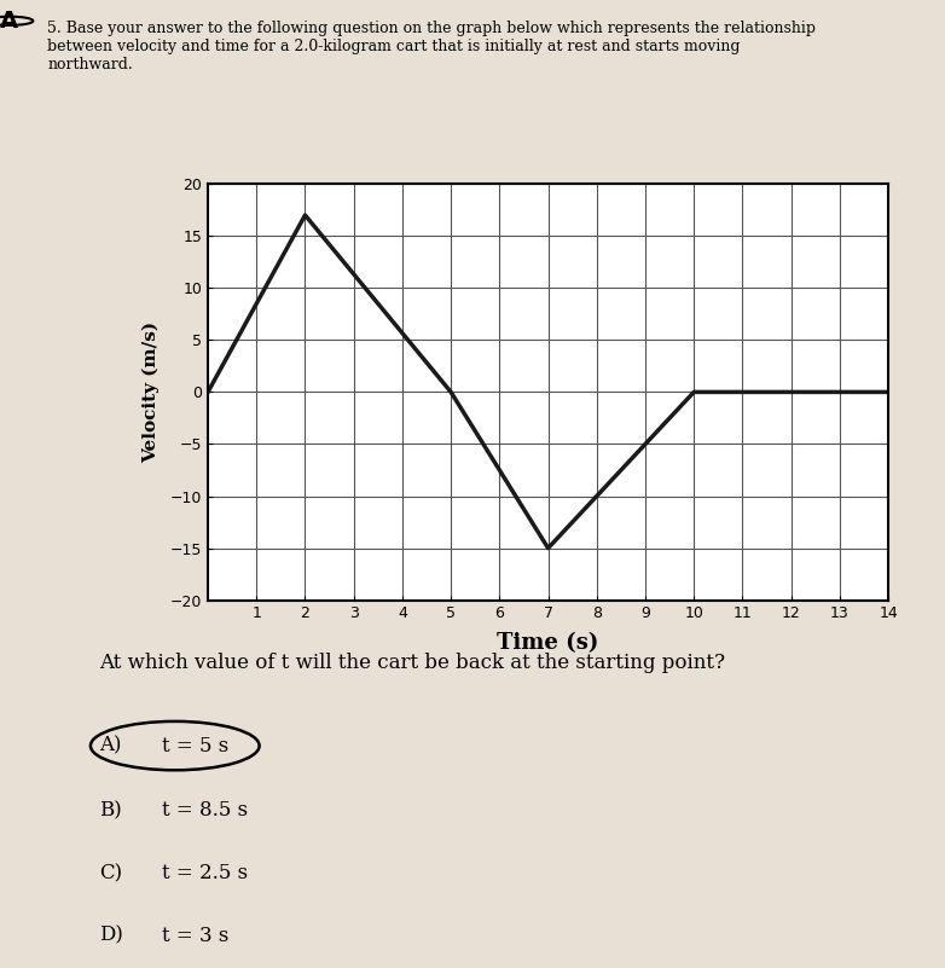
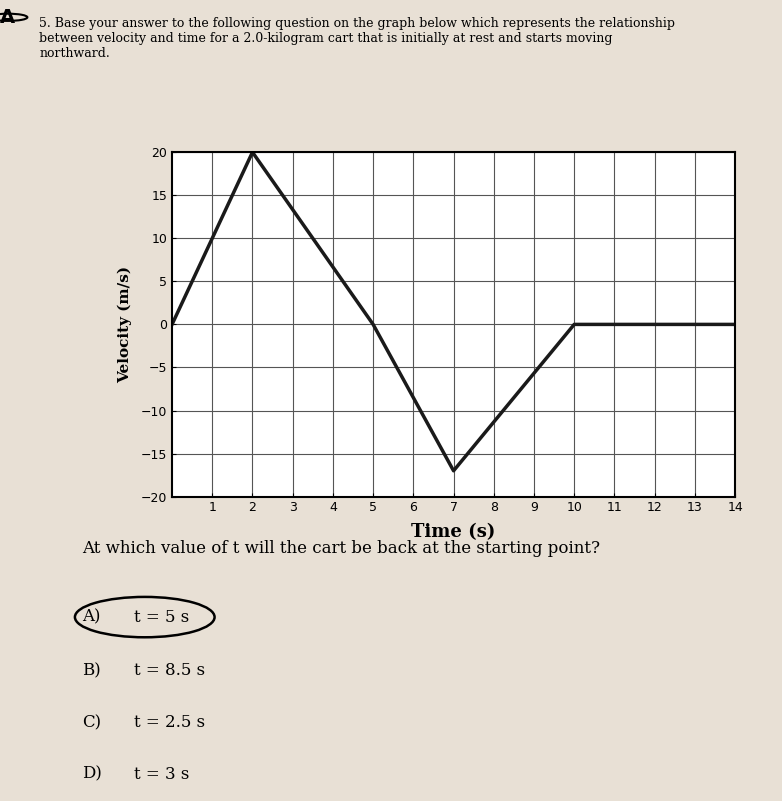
2: 17 -> 20
7: -15 -> -17
